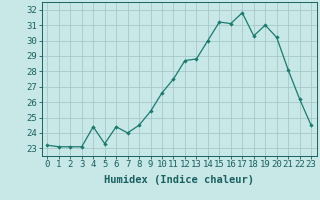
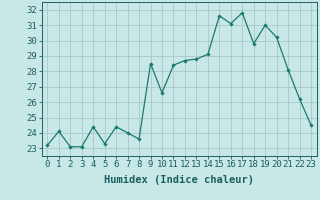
1: 23.1 -> 24.1
8: 24.5 -> 23.6
9: 25.4 -> 28.5
11: 27.5 -> 28.4
14: 30.0 -> 29.1
15: 31.2 -> 31.6
18: 30.3 -> 29.8
